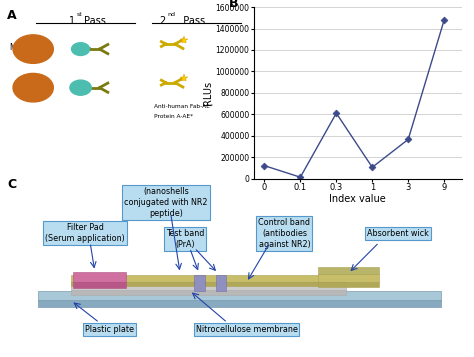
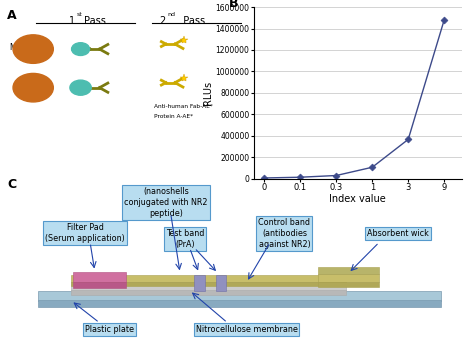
0: 120000 -> 0
0.3: 610000 -> 30000
